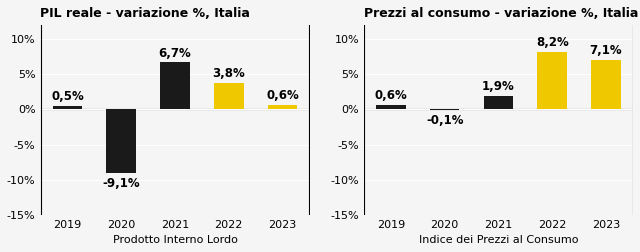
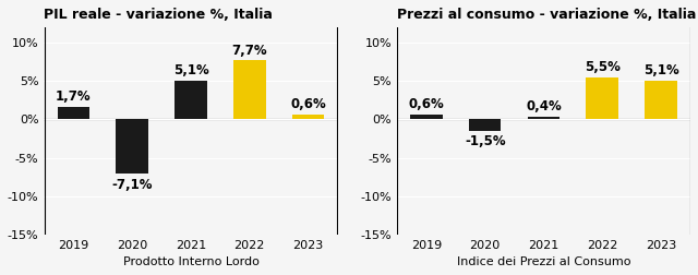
PIL reale - variazione %, Italia/2019: 0,5% -> 1,7%
PIL reale - variazione %, Italia/2020: -9,1% -> -7,1%
PIL reale - variazione %, Italia/2021: 6,7% -> 5,1%
PIL reale - variazione %, Italia/2022: 3,8% -> 7,7%
Prezzi al consumo - variazione %, Italia/2020: -0,1% -> -1,5%
Prezzi al consumo - variazione %, Italia/2021: 1,9% -> 0,4%
Prezzi al consumo - variazione %, Italia/2022: 8,2% -> 5,5%
Prezzi al consumo - variazione %, Italia/2023: 7,1% -> 5,1%
